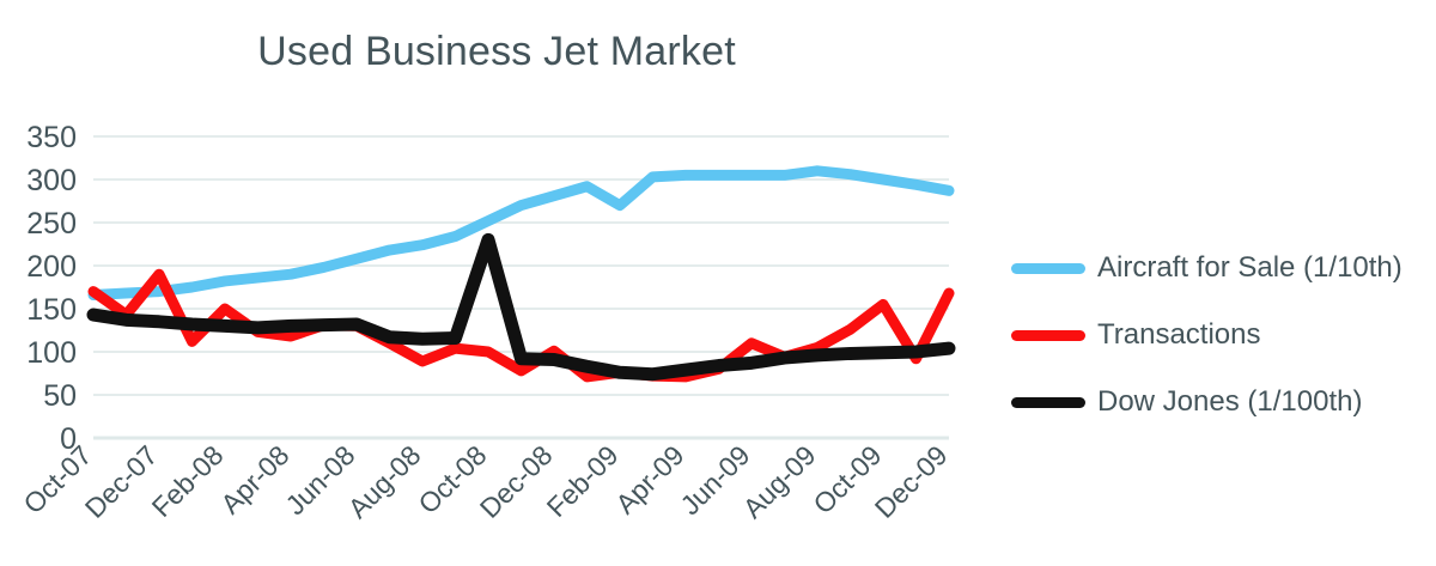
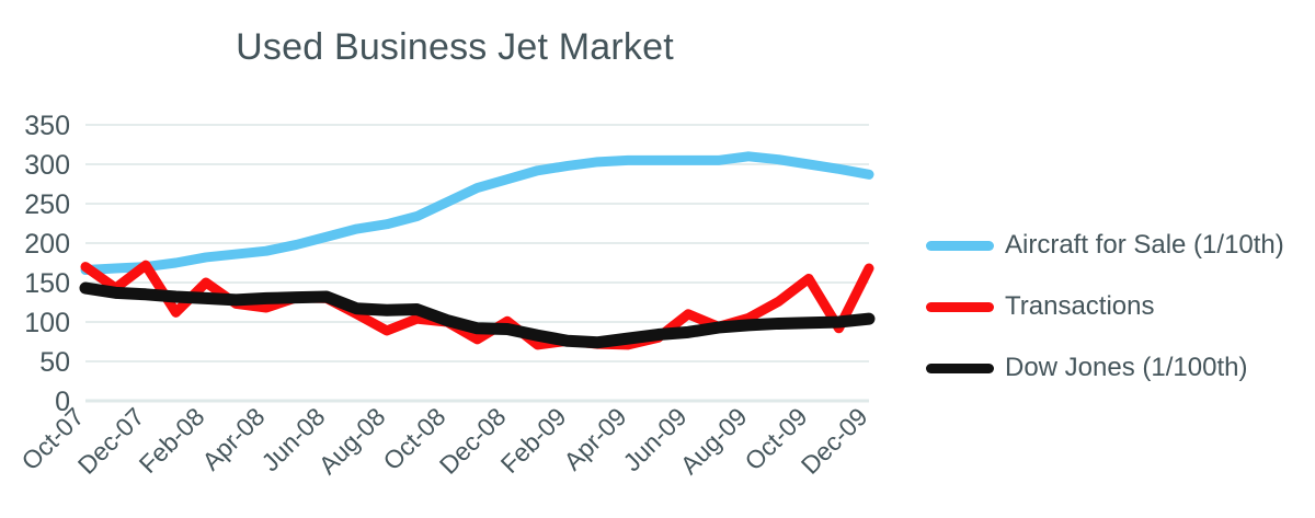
Transactions/Dec-07: 190 -> 170
Dow Jones (1/100th)/Oct-08: 230 -> 100
Aircraft for Sale (1/10th)/Feb-09: 270 -> 300
